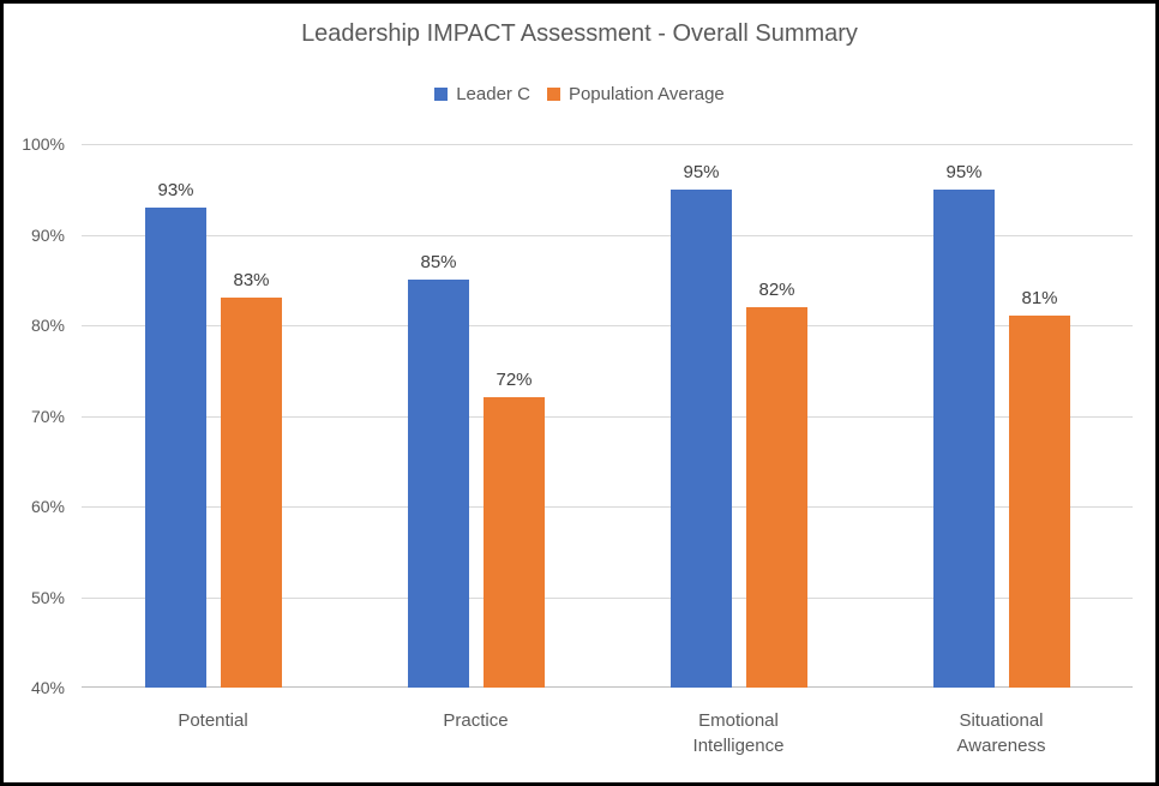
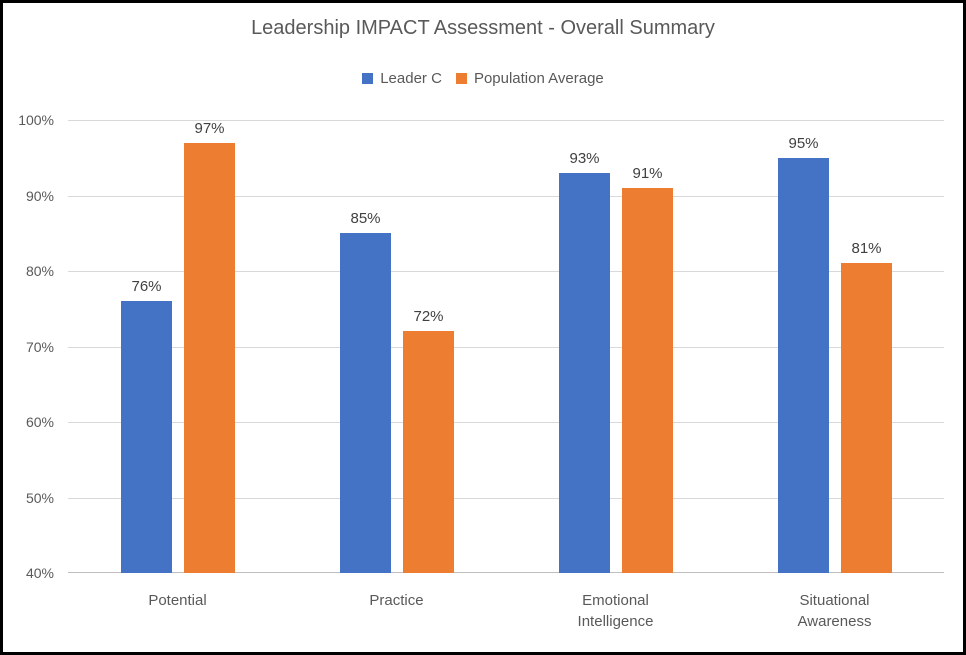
Leader C/Potential: 93% -> 76%
Population Average/Potential: 83% -> 97%
Leader C/Emotional Intelligence: 95% -> 93%
Population Average/Emotional Intelligence: 82% -> 91%
